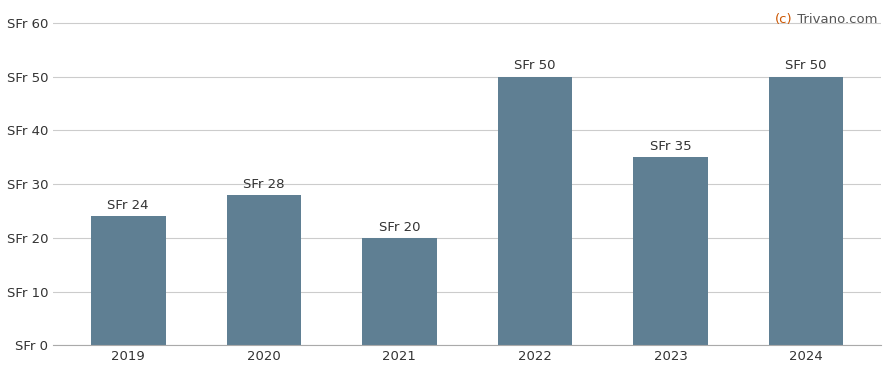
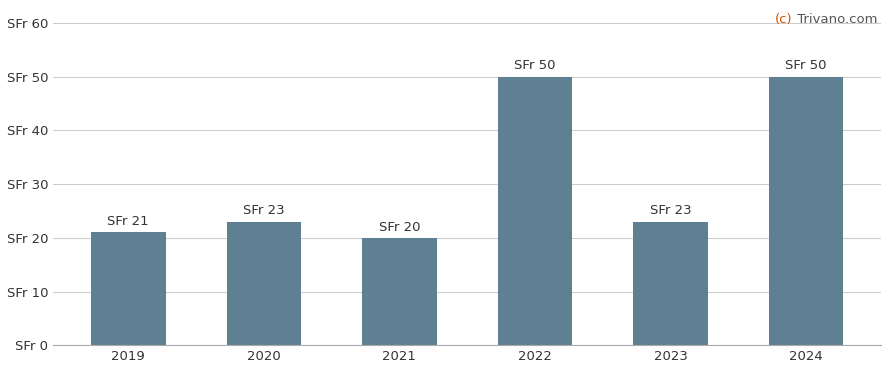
2019: 24 -> 21
2020: 28 -> 23
2023: 35 -> 23
